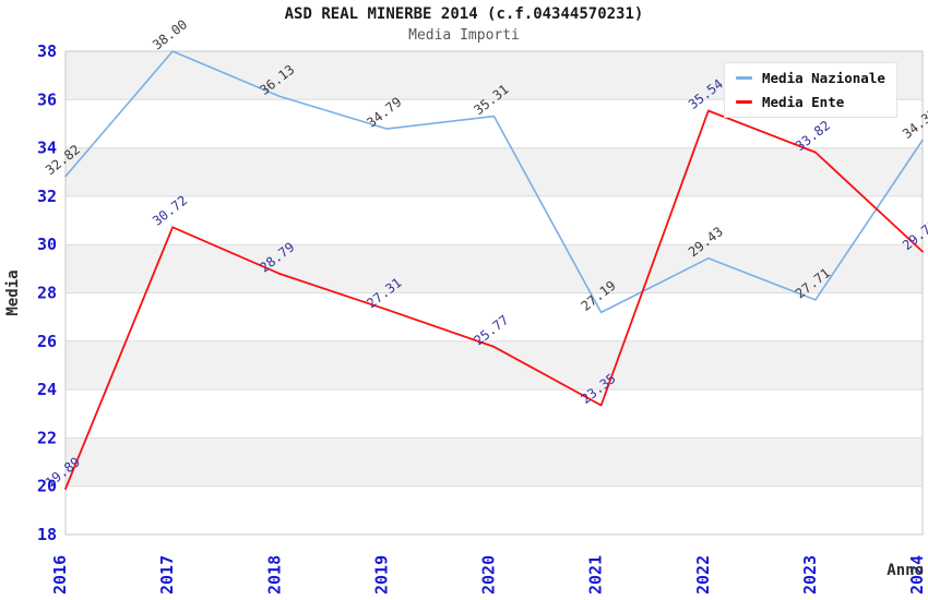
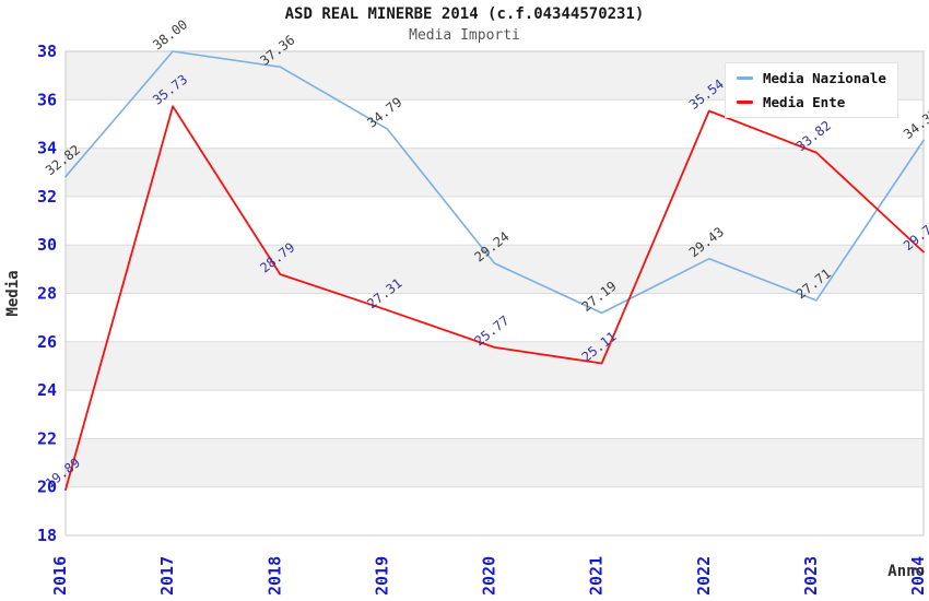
Media Ente/2017: 30.72 -> 35.73
Media Nazionale/2018: 36.13 -> 37.36
Media Nazionale/2020: 35.31 -> 29.24
Media Ente/2021: 23.35 -> 25.11
